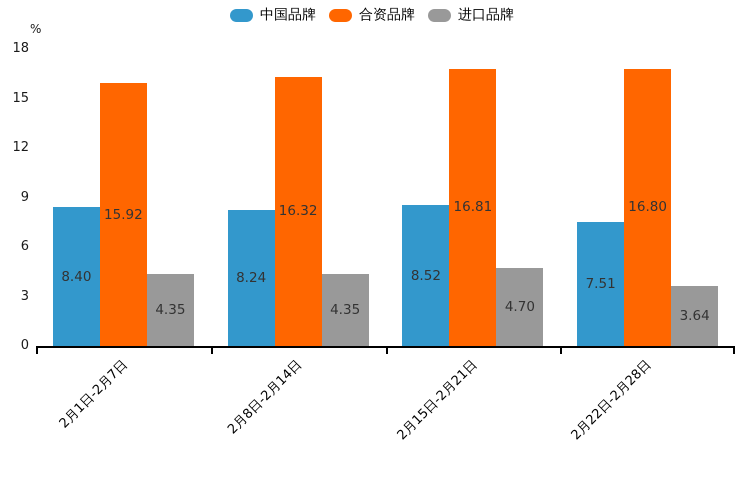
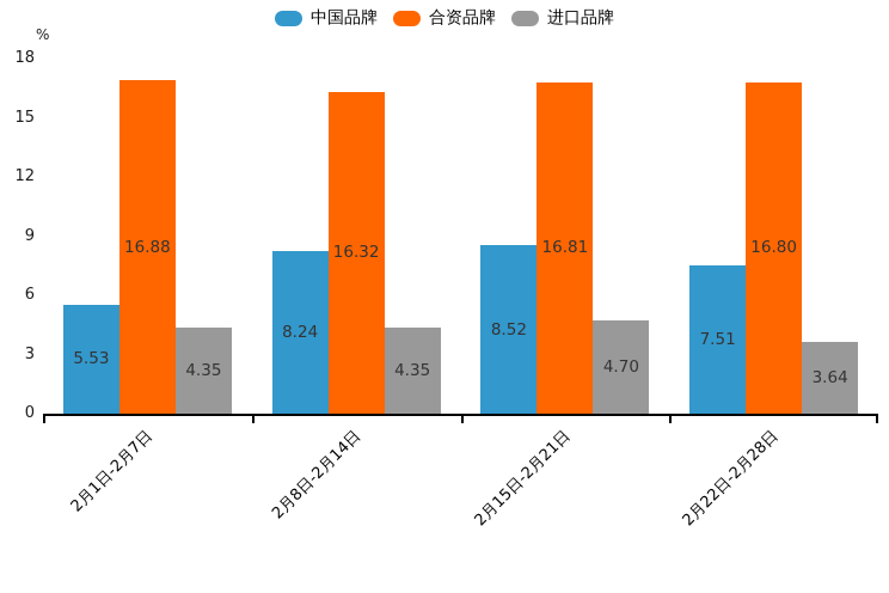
中国品牌/2月1日-2月7日: 8.40 -> 5.53
合资品牌/2月1日-2月7日: 15.92 -> 16.88
